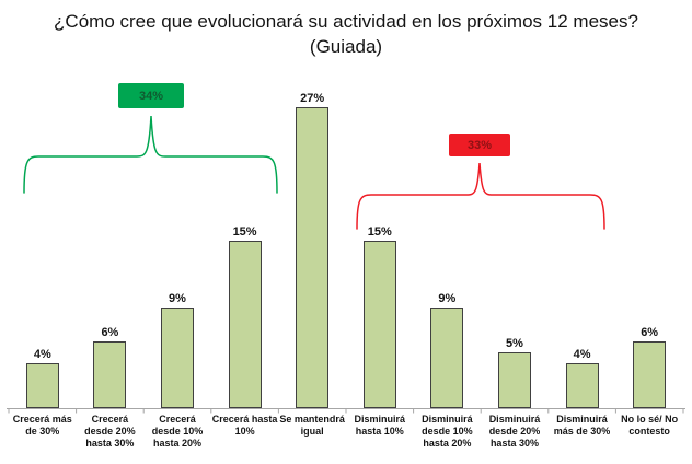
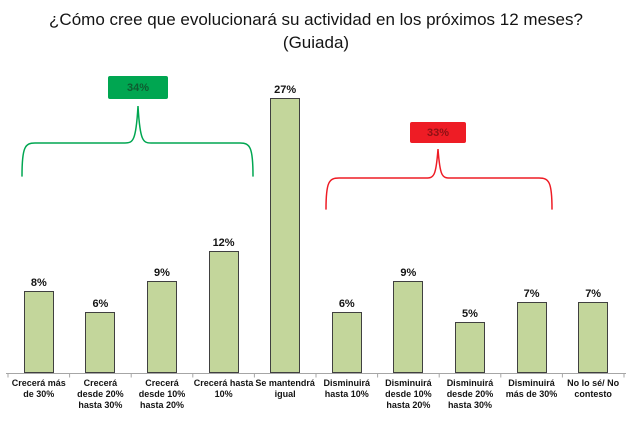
Crecerá más de 30%: 4% -> 8%
Crecerá hasta 10%: 15% -> 12%
Disminuirá hasta 10%: 15% -> 6%
Disminuirá más de 30%: 4% -> 7%
No lo sé/ No contesto: 6% -> 7%
